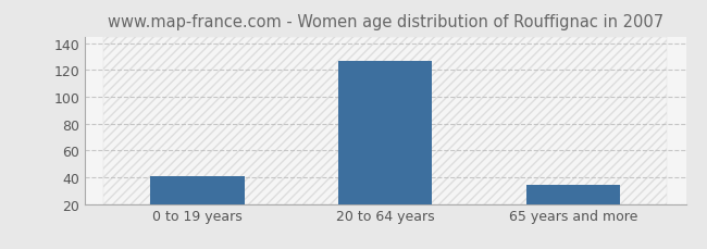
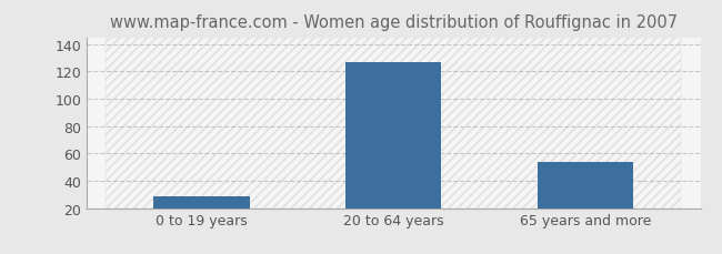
0 to 19 years: 41 -> 29
65 years and more: 34 -> 54
